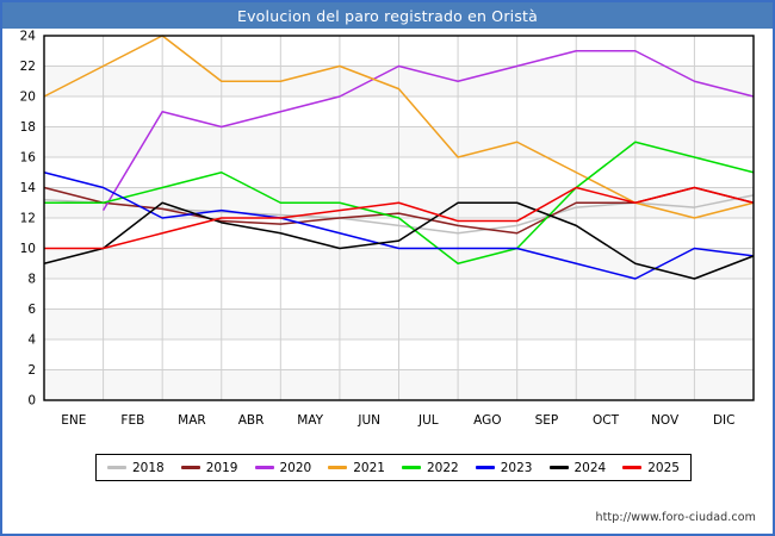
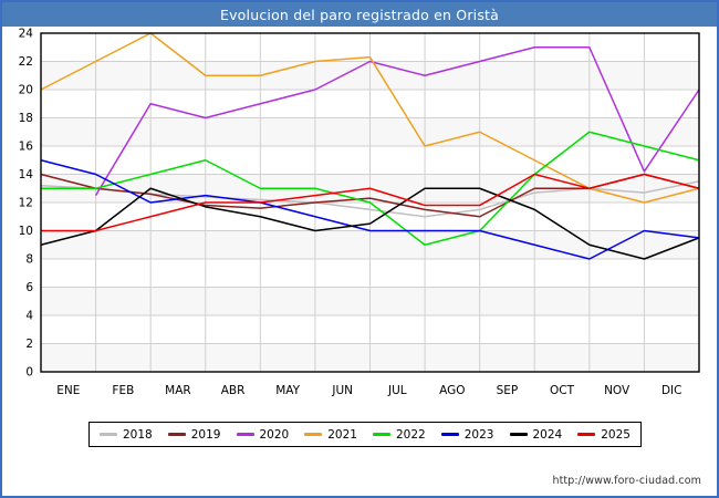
2021/JUN: 20.5 -> 22.3
2020/NOV: 21.0 -> 14.2
